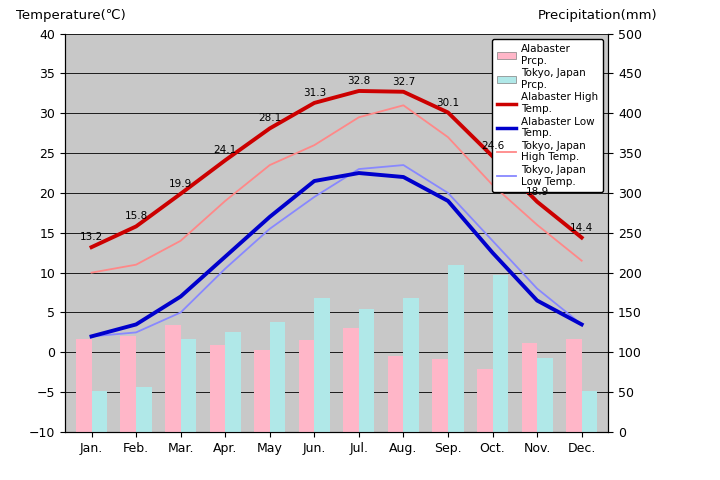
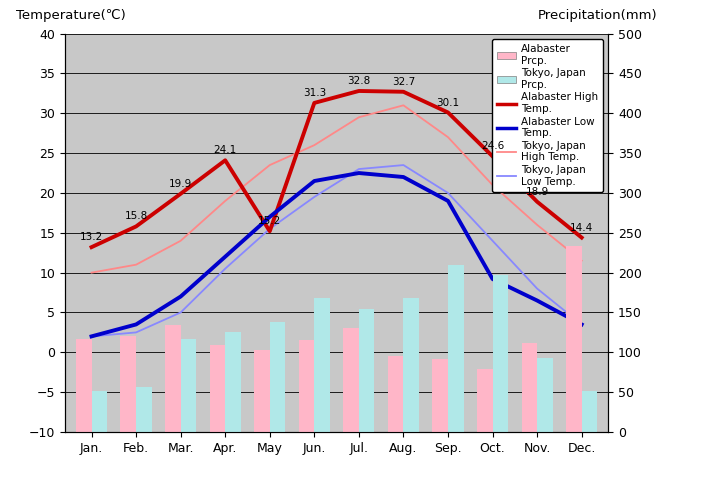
Alabaster High Temp./May: 28.1 -> 15.2
Alabaster Low Temp./Oct.: 12.5 -> 9.2
Alabaster Prcp./Dec.: 117 -> 234
